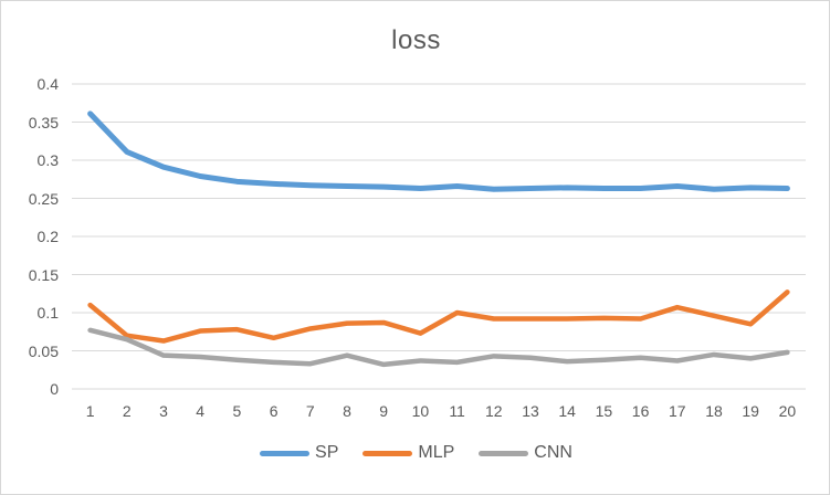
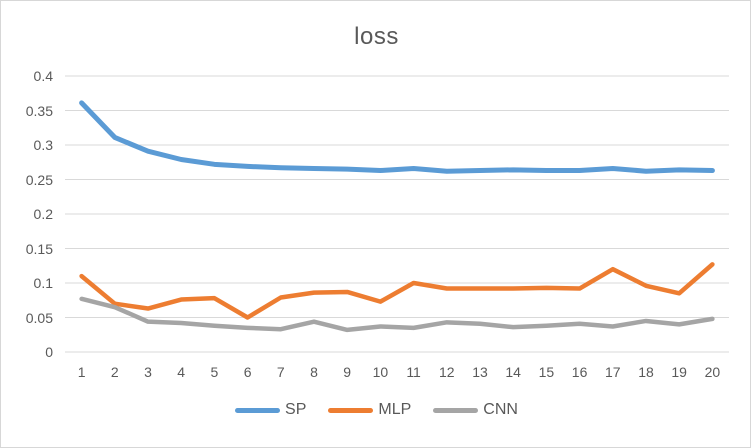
MLP/6: 0.07 -> 0.05
MLP/17: 0.11 -> 0.12
